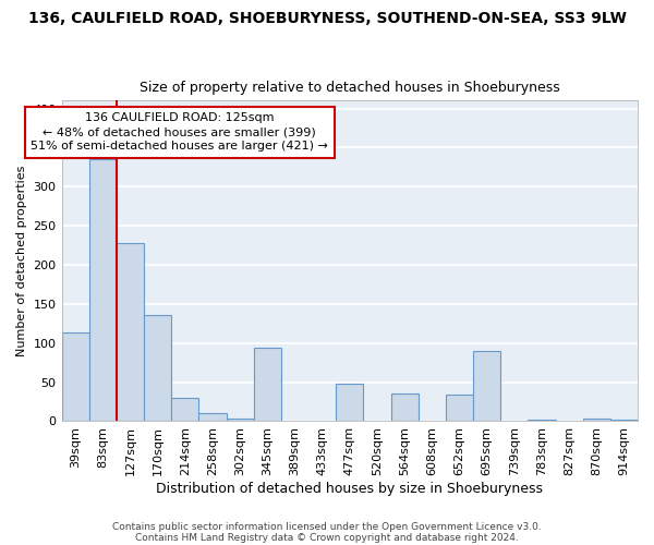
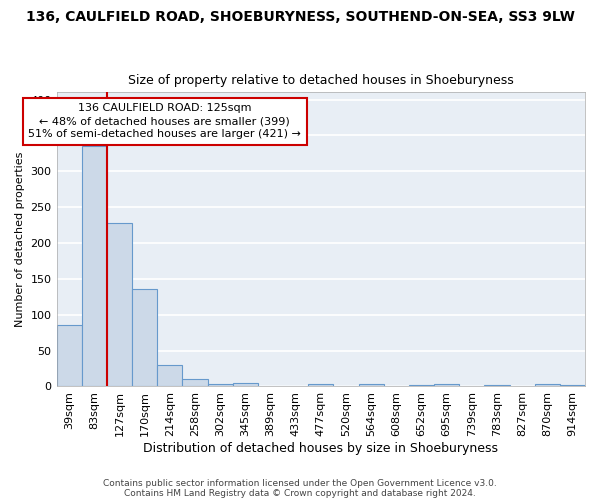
39sqm: 114 -> 85
345sqm: 94 -> 5
477sqm: 48 -> 3
564sqm: 36 -> 3
652sqm: 34 -> 2
695sqm: 90 -> 3
